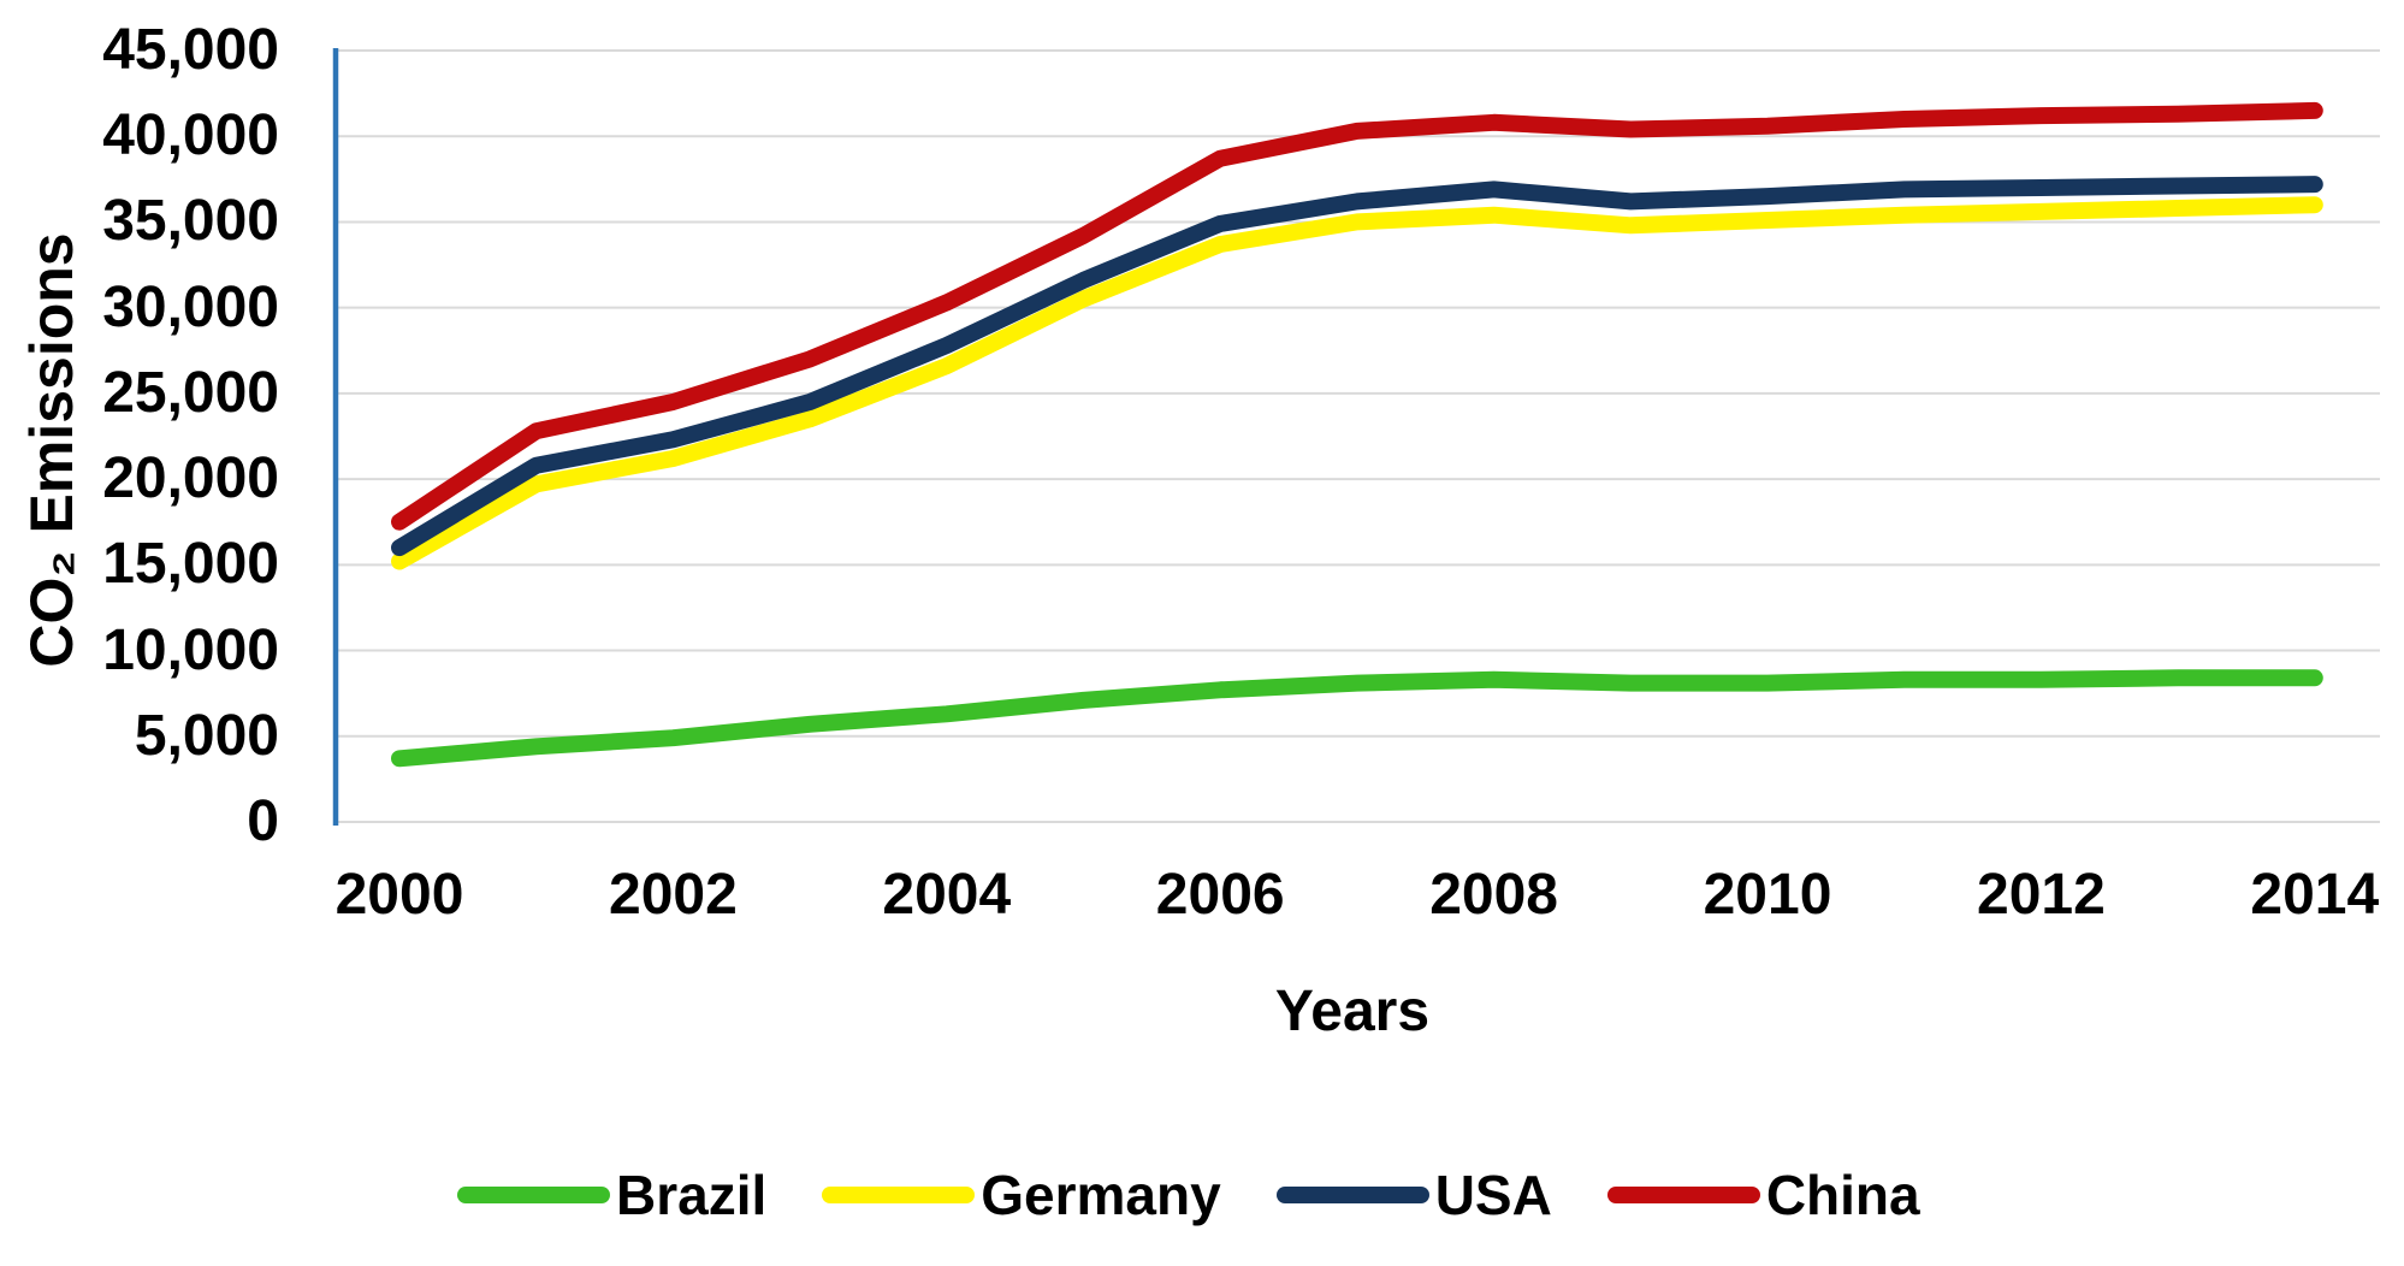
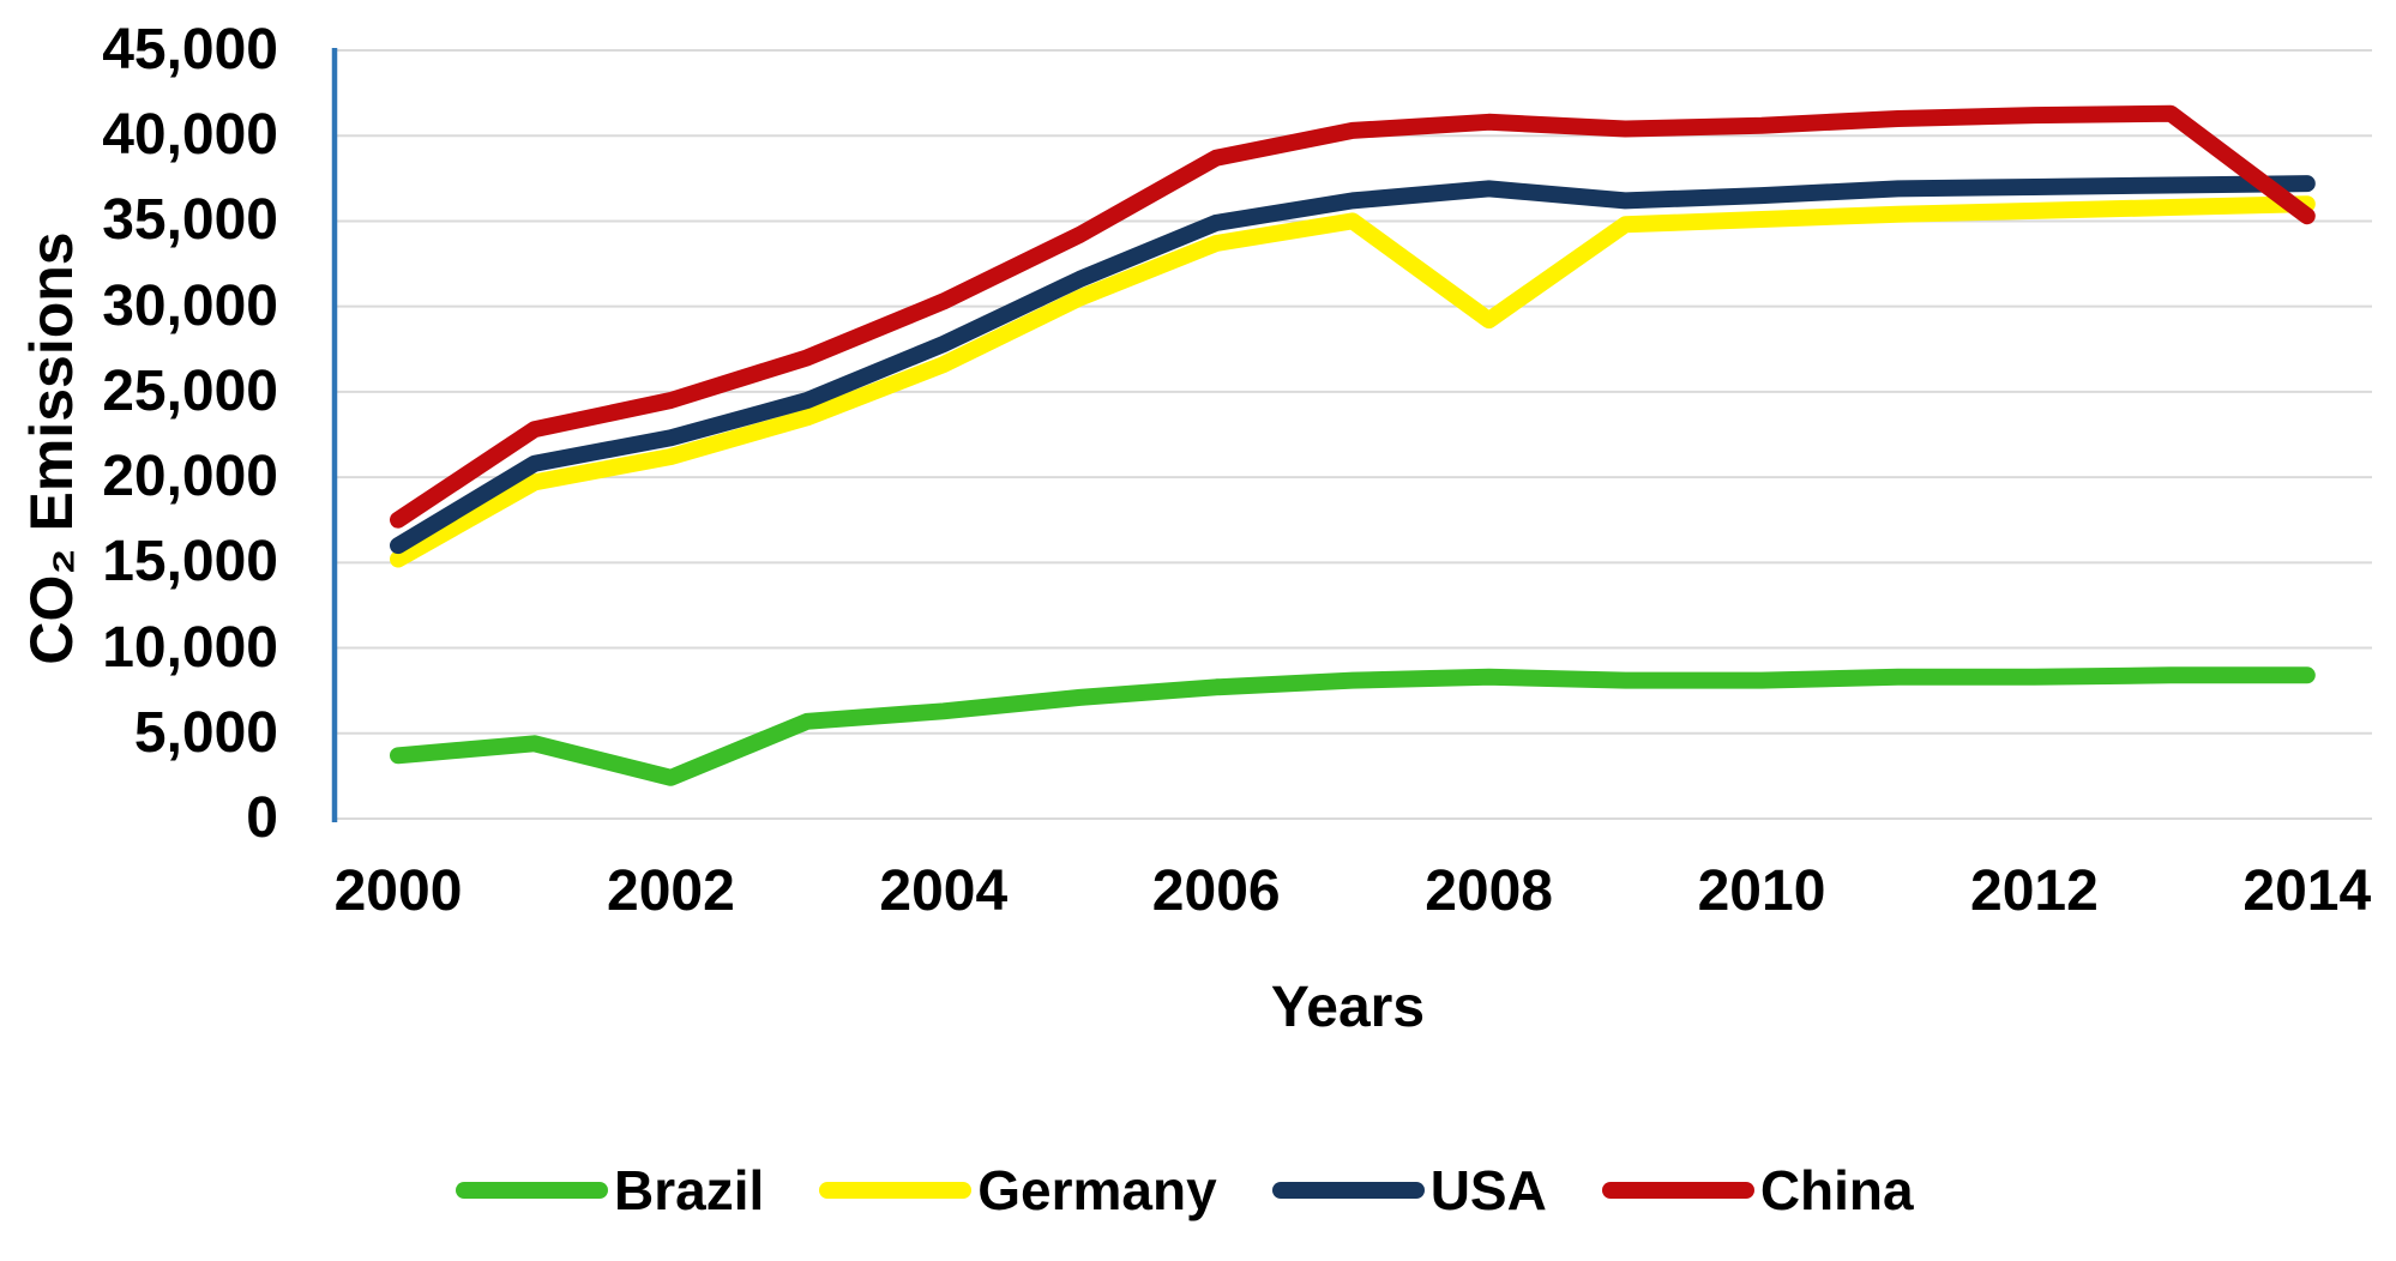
Brazil/2002: 4900 -> 2400
Germany/2008: 35400 -> 29200
China/2014: 41500 -> 35300
